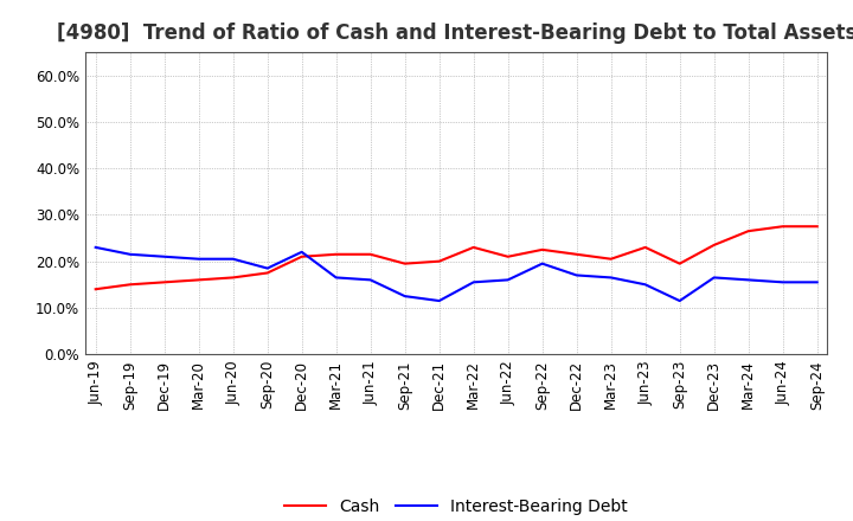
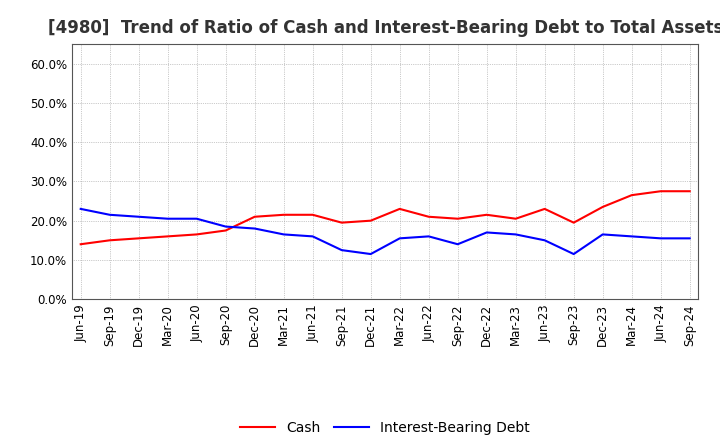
Interest-Bearing Debt/Dec-20: 22.0% -> 18.0%
Cash/Sep-22: 22.5% -> 20.5%
Interest-Bearing Debt/Sep-22: 19.5% -> 14.0%
